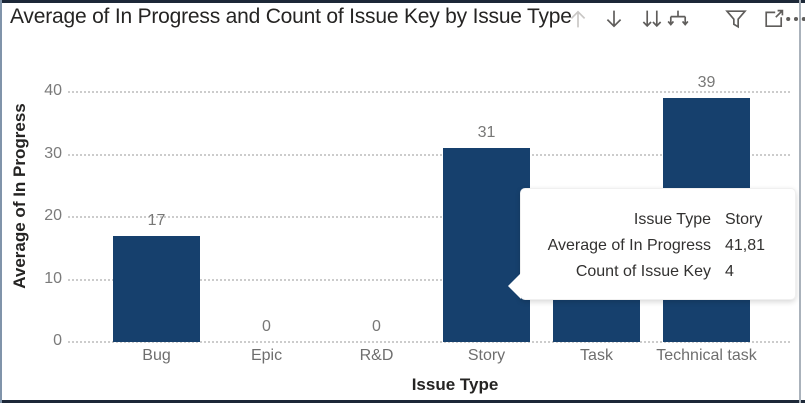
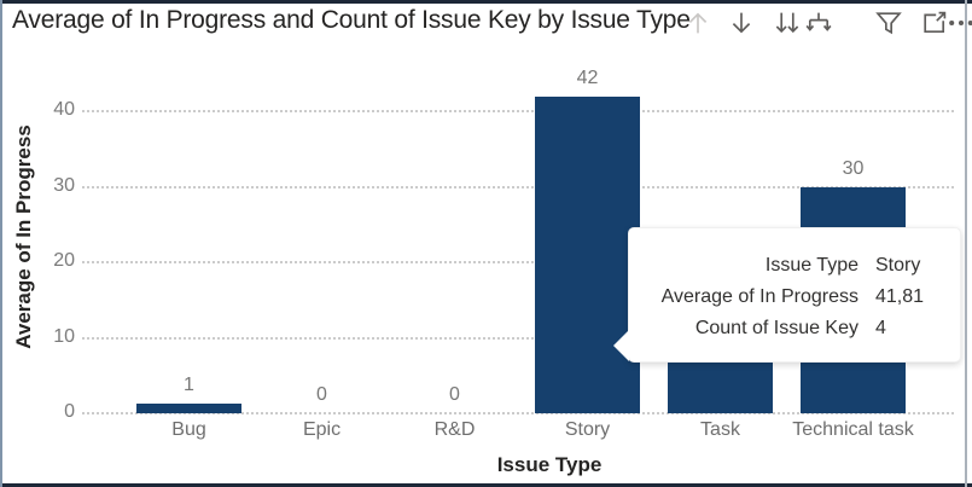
Bug: 17 -> 1
Story: 31 -> 42
Technical task: 39 -> 30
